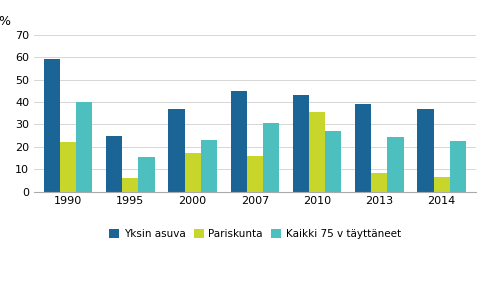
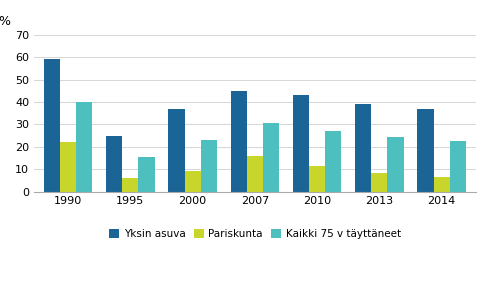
Pariskunta/2000: 17.0 -> 9.0
Pariskunta/2010: 35.5 -> 11.5
